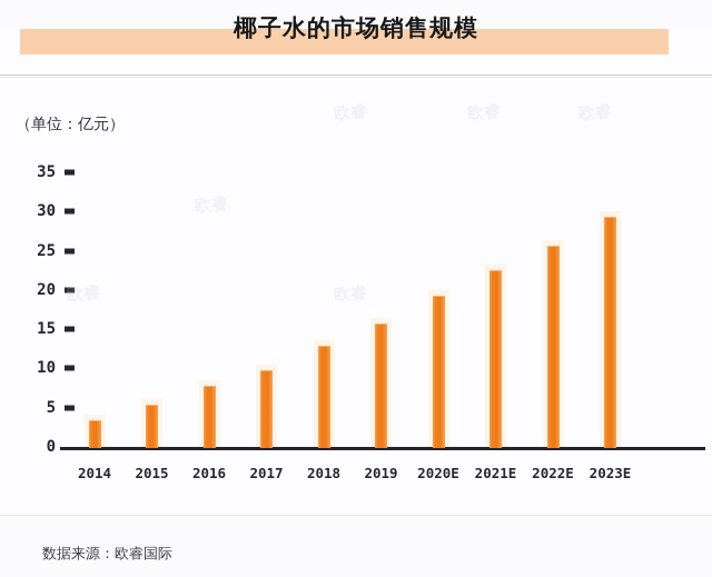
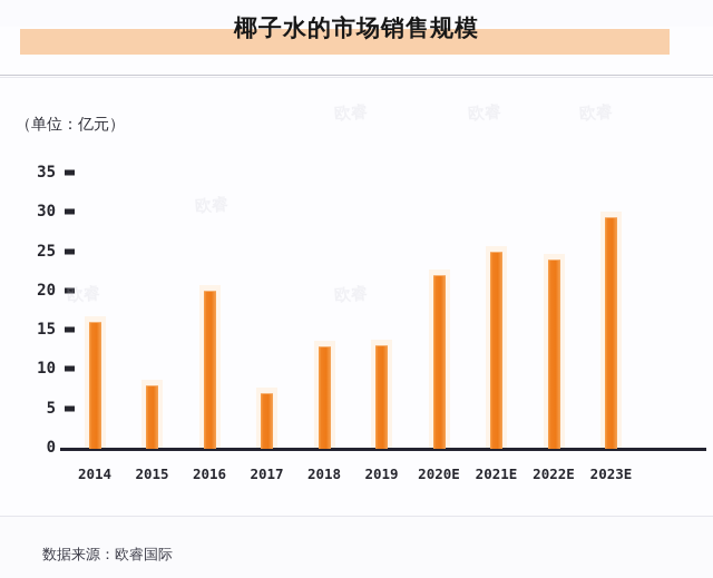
2014: 3 -> 16
2015: 5 -> 8
2016: 8 -> 20
2017: 10 -> 7
2019: 16 -> 13
2020E: 19 -> 22
2021E: 22 -> 25
2022E: 26 -> 24
